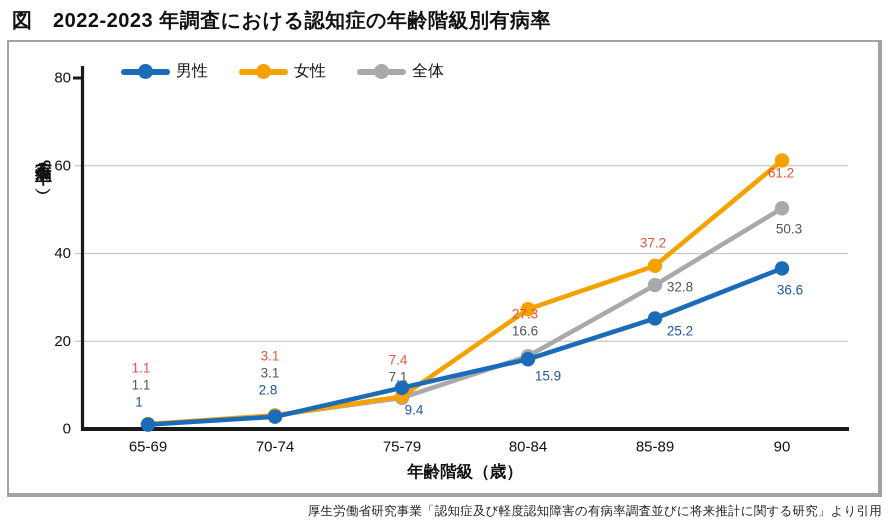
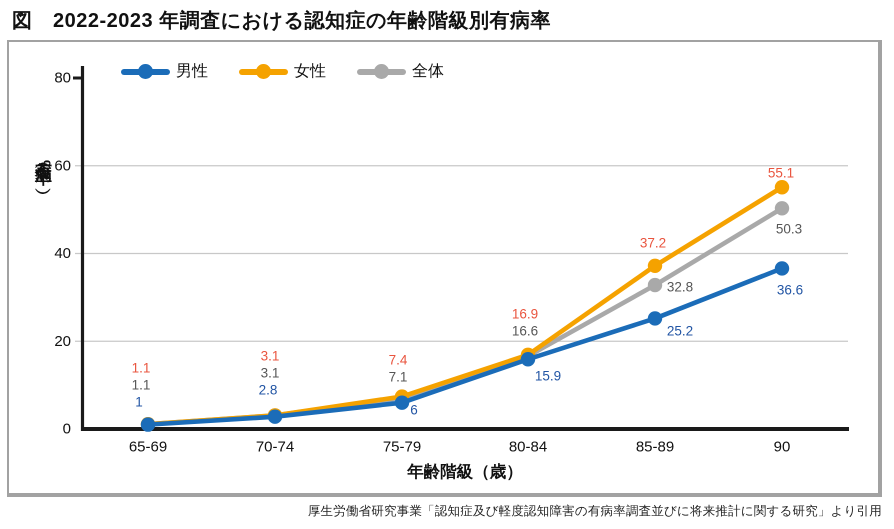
男性/75-79: 9.4 -> 6
女性/80-84: 27.3 -> 16.9
女性/90: 61.2 -> 55.1
